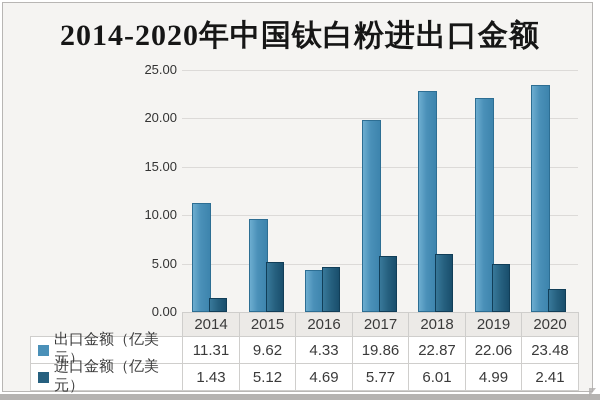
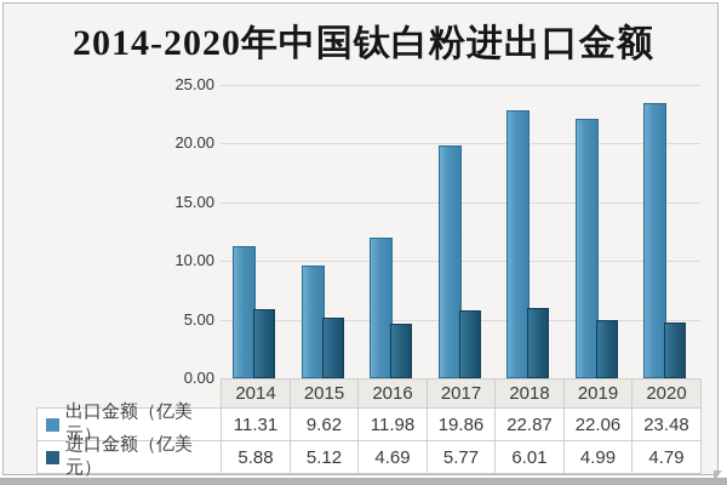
进口金额（亿美元）/2014: 1.43 -> 5.88
出口金额（亿美元）/2016: 4.33 -> 11.98
进口金额（亿美元）/2020: 2.41 -> 4.79
